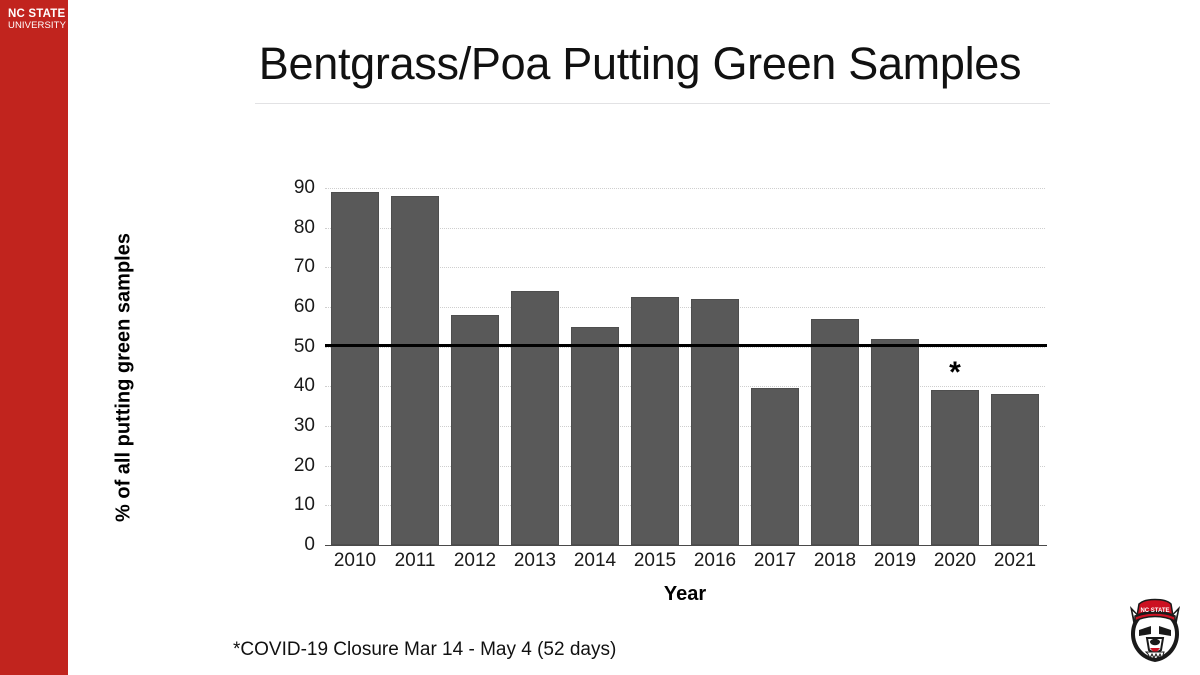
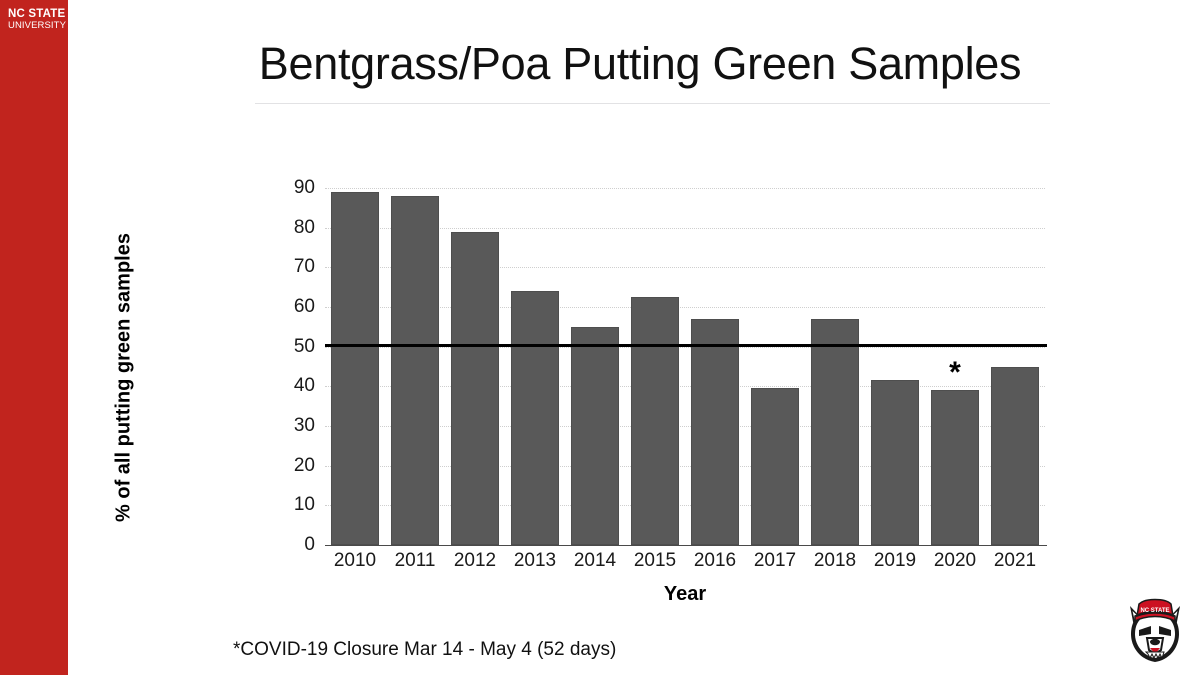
2012: 58 -> 79
2016: 62 -> 57
2019: 52 -> 42
2021: 38 -> 45
